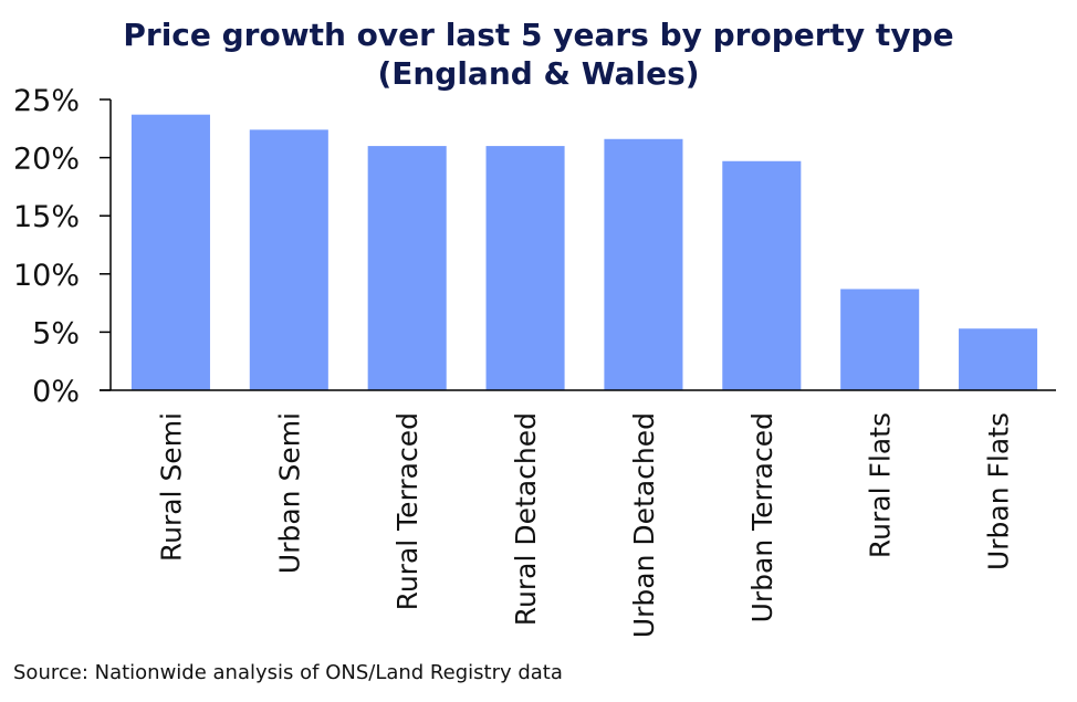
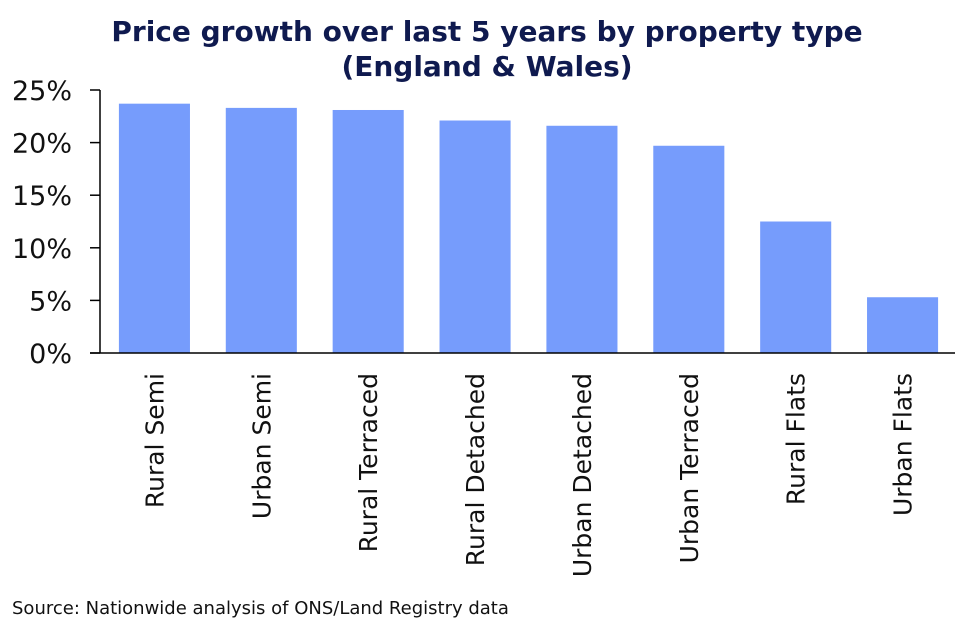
Urban Semi: 22.4% -> 23.3%
Rural Terraced: 21.0% -> 23.1%
Rural Detached: 21.0% -> 22.1%
Rural Flats: 8.7% -> 12.5%
